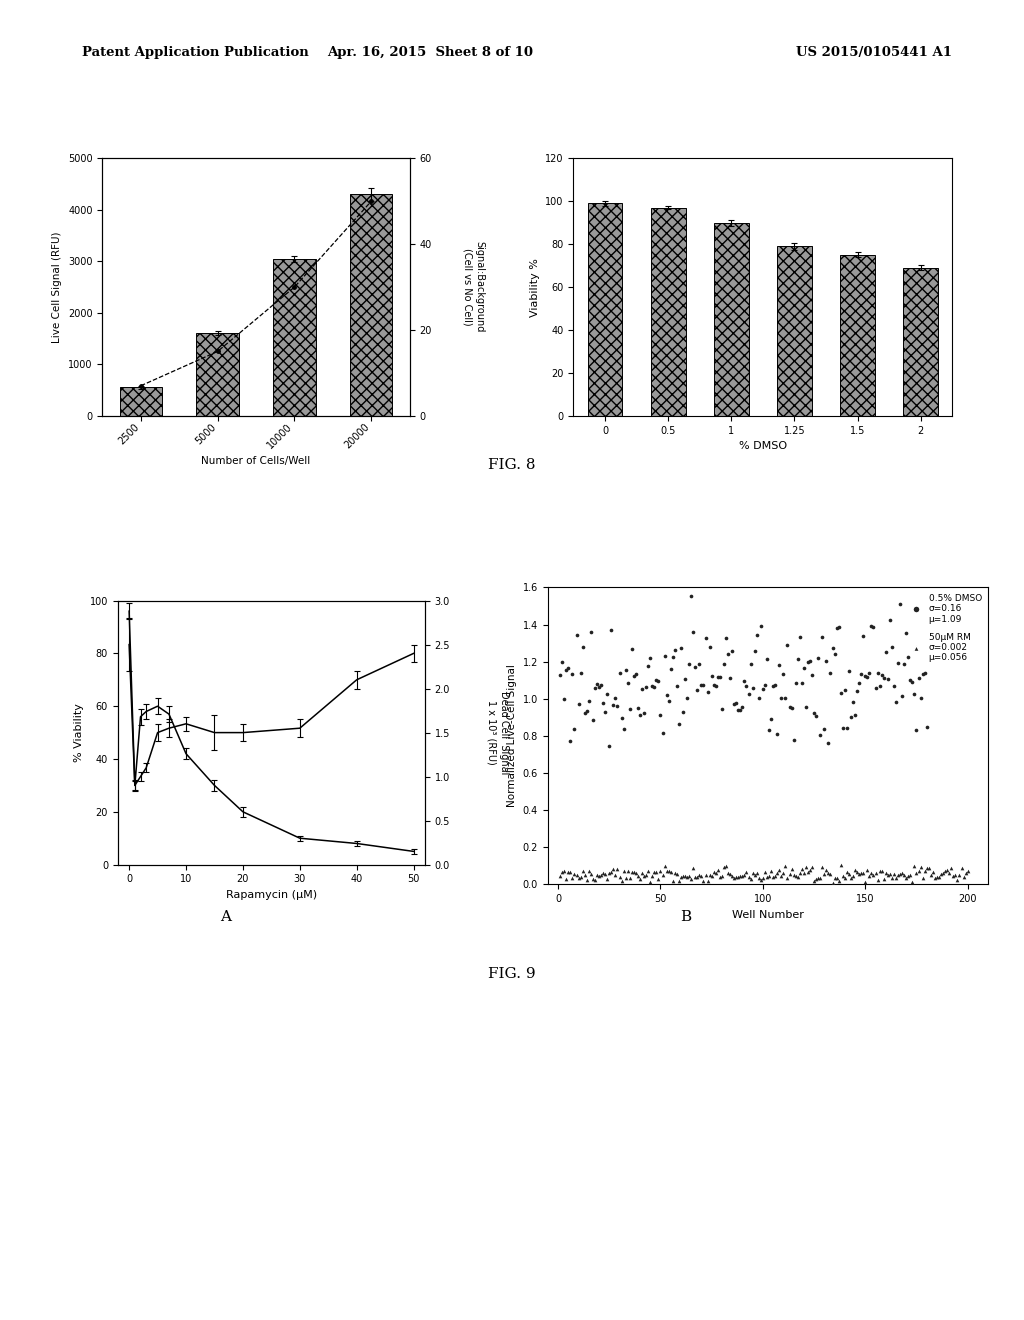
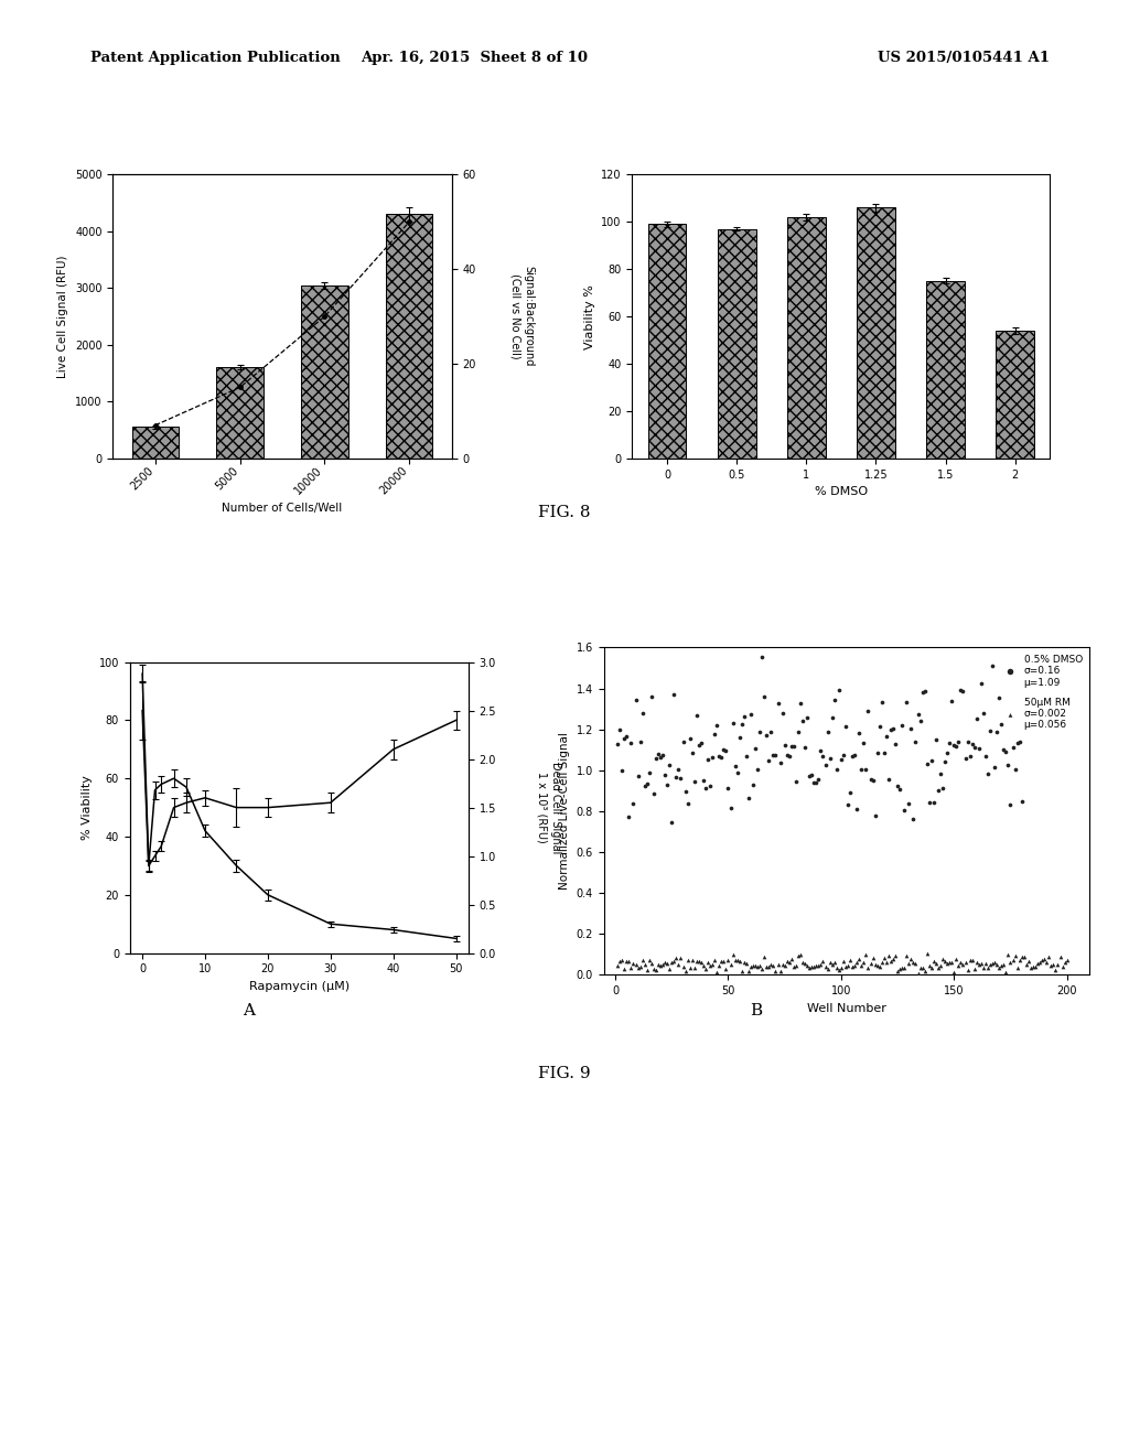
1: 90 -> 102
1.25: 79 -> 106
2: 69 -> 54
